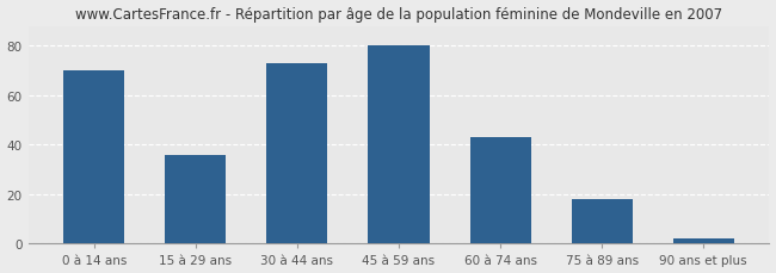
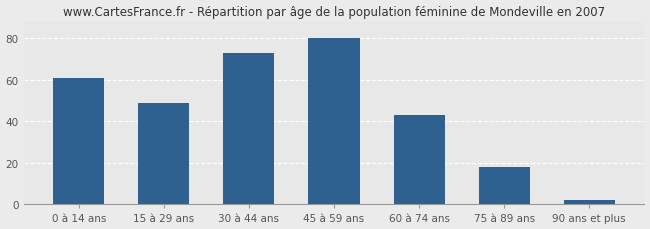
0 à 14 ans: 70 -> 61
15 à 29 ans: 36 -> 49
